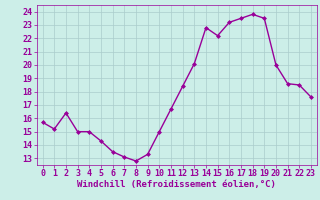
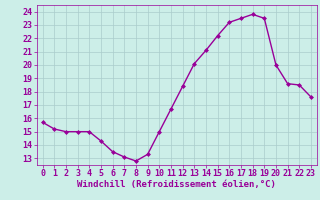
2: 16.4 -> 15.0
14: 22.8 -> 21.1
